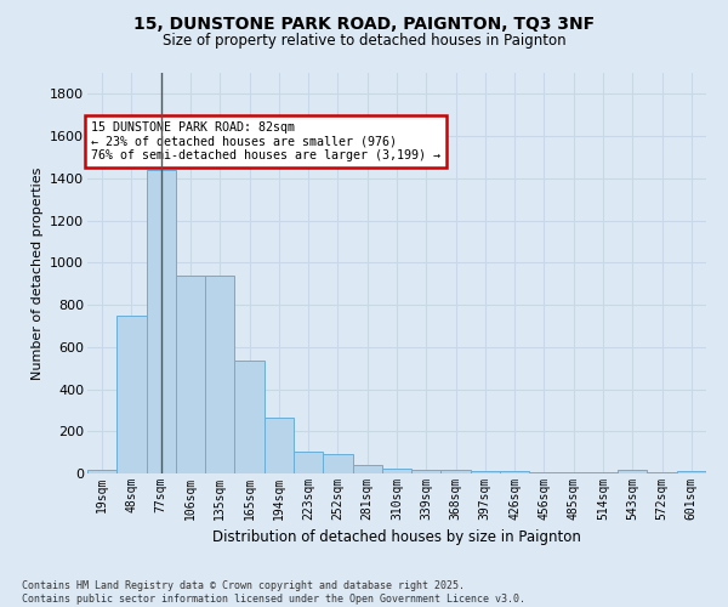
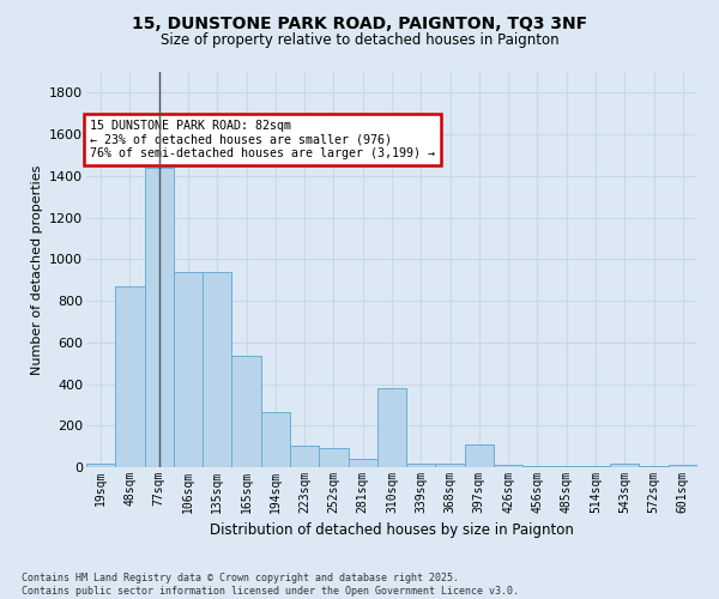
48sqm: 750 -> 870
310sqm: 20 -> 380
397sqm: 10 -> 110
